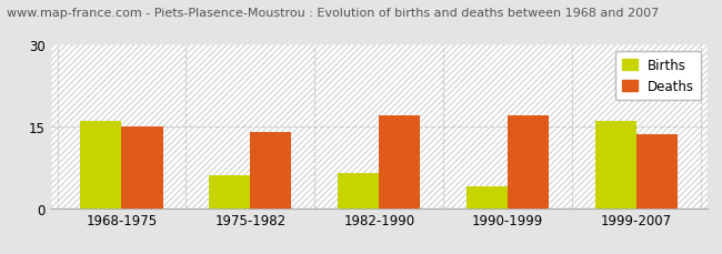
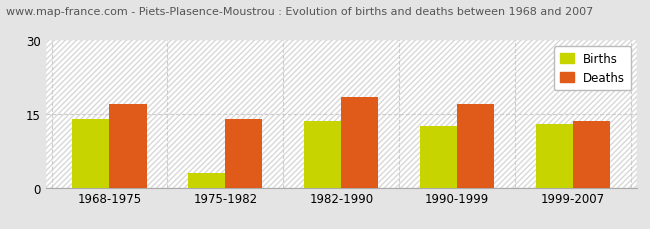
Births/1968-1975: 16.0 -> 14.0
Deaths/1968-1975: 15.0 -> 17.0
Births/1975-1982: 6.0 -> 3.0
Births/1982-1990: 6.5 -> 13.5
Deaths/1982-1990: 17.0 -> 18.5
Births/1990-1999: 4.0 -> 12.5
Births/1999-2007: 16.0 -> 13.0
